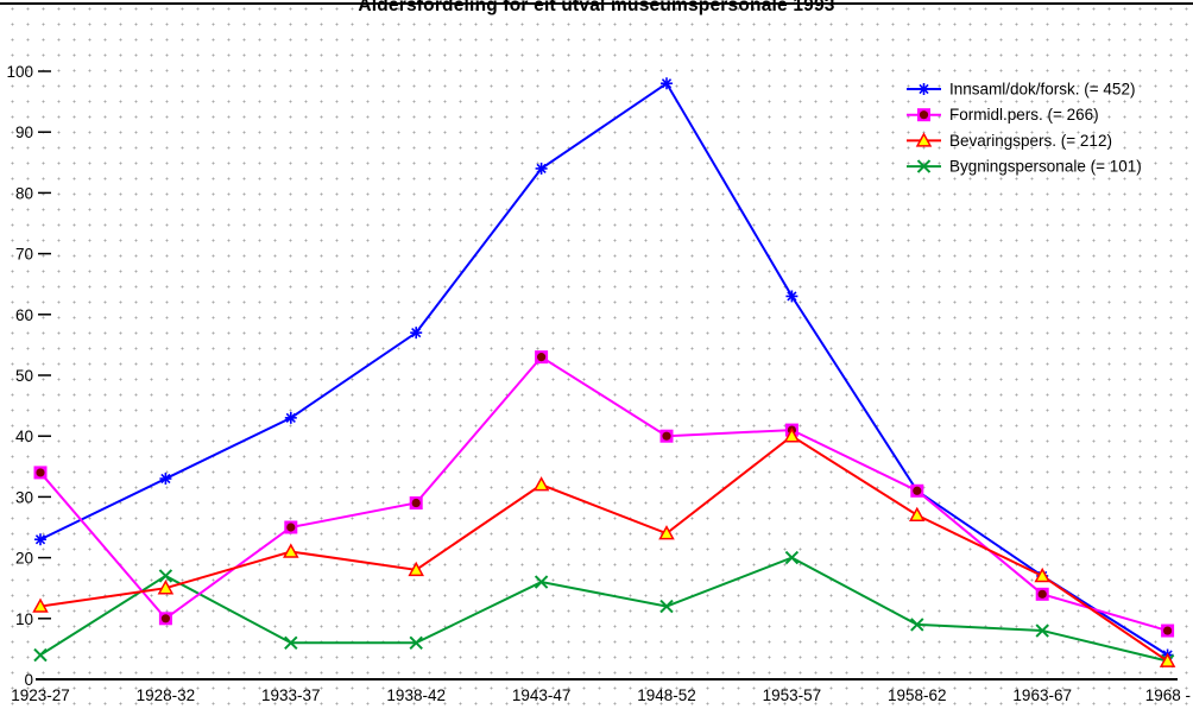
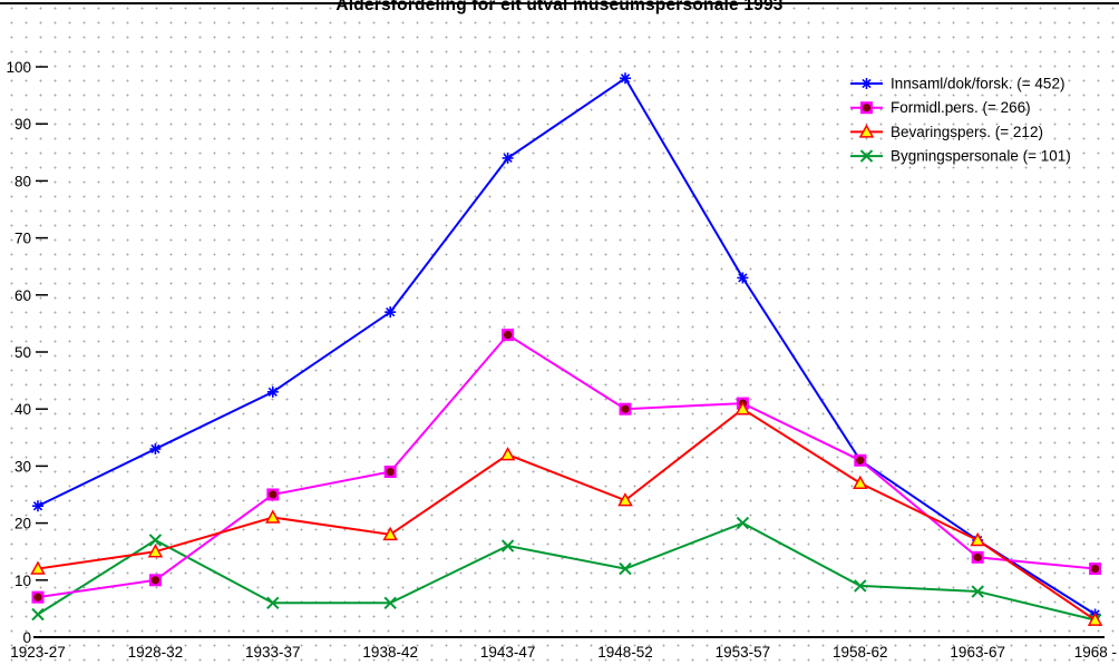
Formidl.pers. (= 266)/1923-27: 34 -> 7
Formidl.pers. (= 266)/1968 -: 8 -> 12
